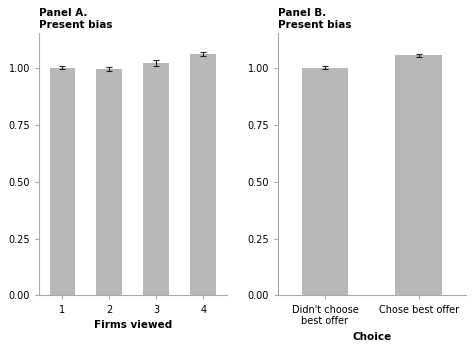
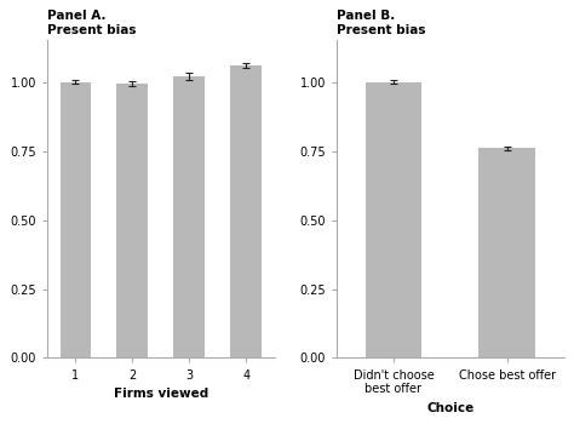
Panel B. Present bias/Chose best offer: 1.055 -> 0.760
